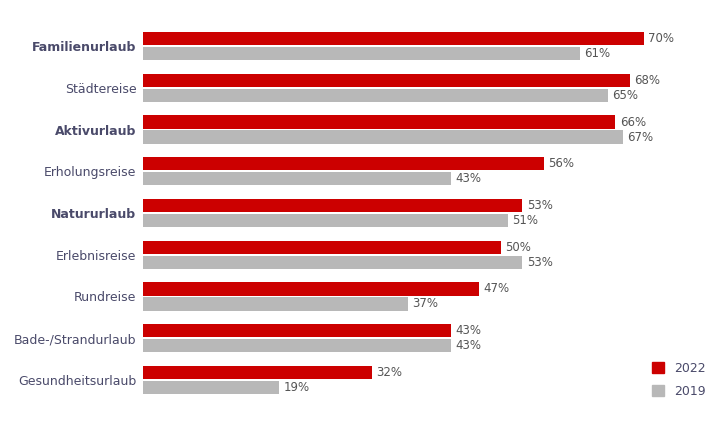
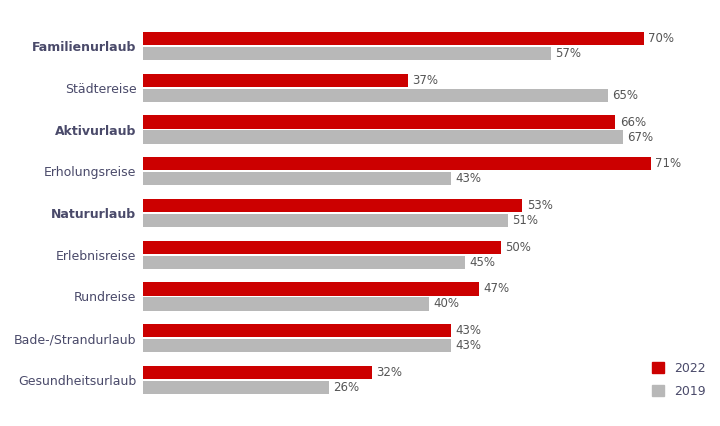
2019/Familienurlaub: 61% -> 57%
2022/Städtereise: 68% -> 37%
2022/Erholungsreise: 56% -> 71%
2019/Erlebnisreise: 53% -> 45%
2019/Rundreise: 37% -> 40%
2019/Gesundheitsurlaub: 19% -> 26%
